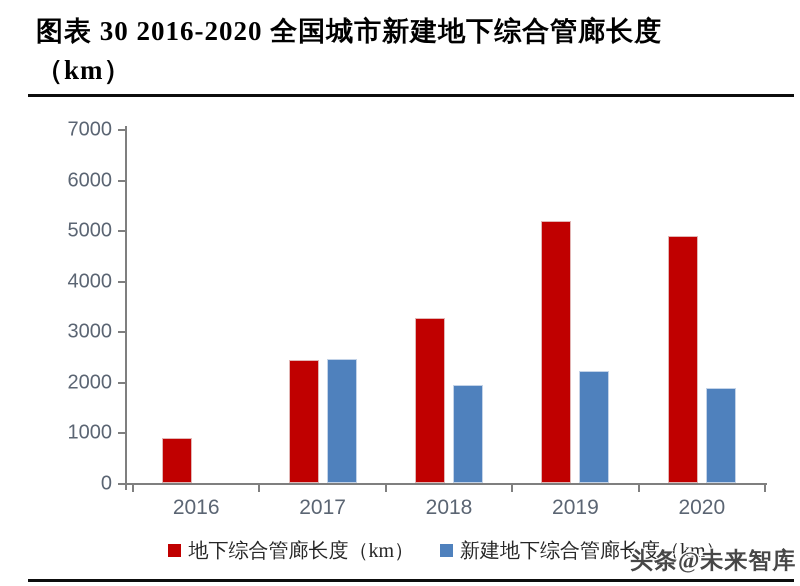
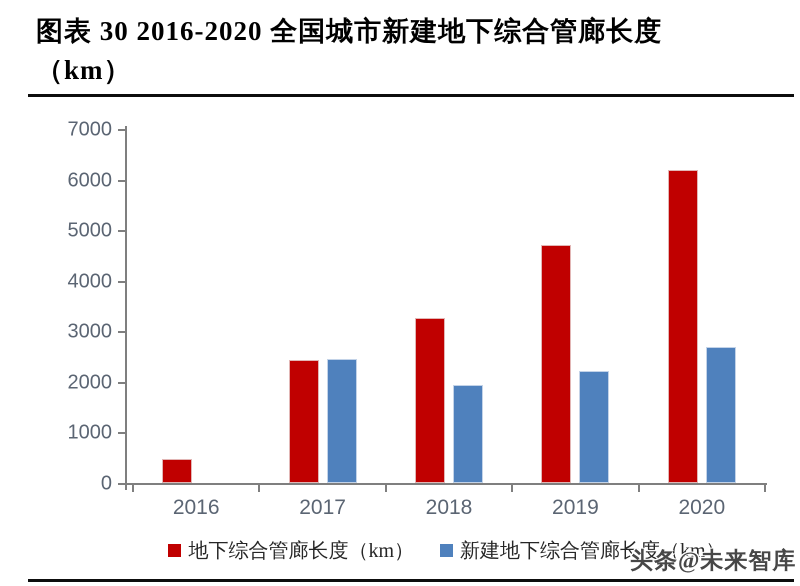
地下综合管廊长度（km）/2016: 900 -> 500
地下综合管廊长度（km）/2019: 5200 -> 4700
地下综合管廊长度（km）/2020: 4900 -> 6200
新建地下综合管廊长度（km）/2020: 1900 -> 2700
